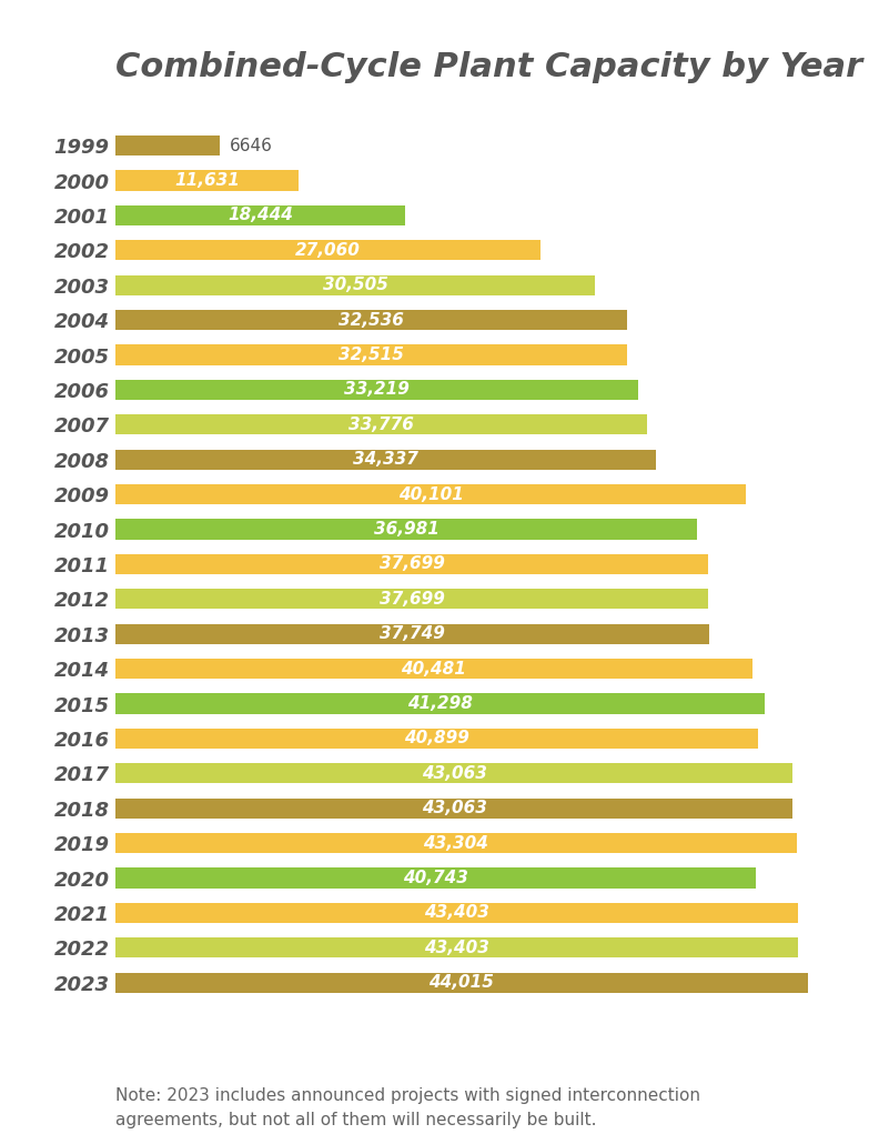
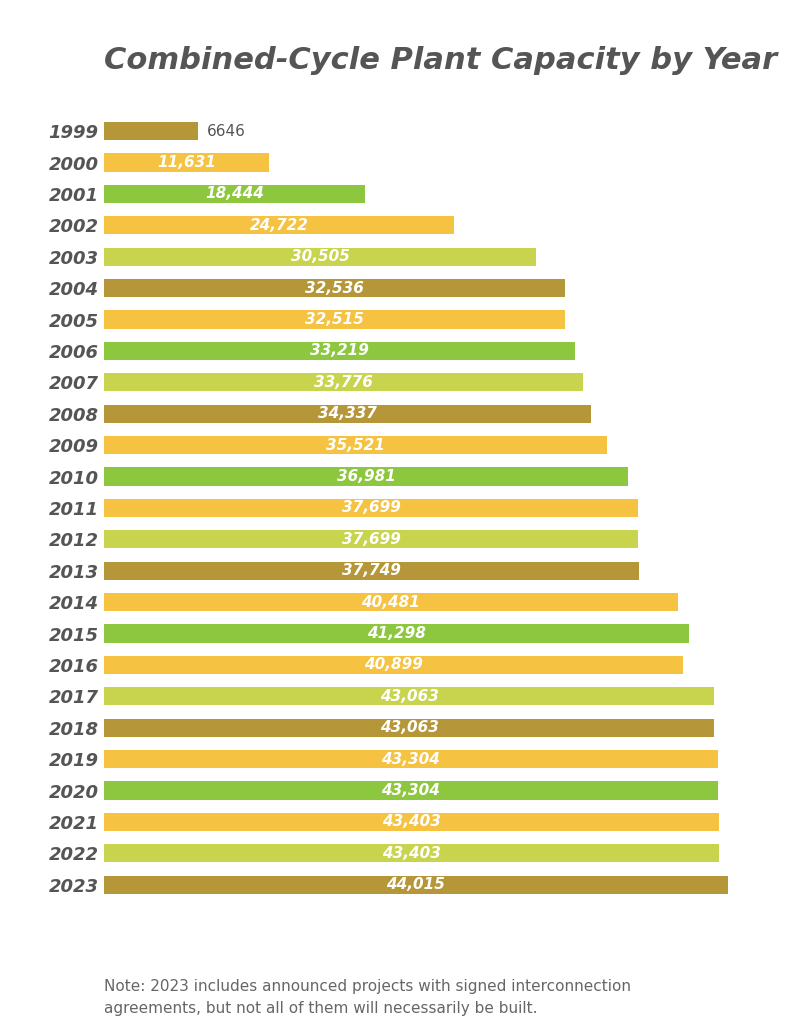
2002: 27,060 -> 24,722
2009: 40,101 -> 35,521
2020: 40,743 -> 43,304
